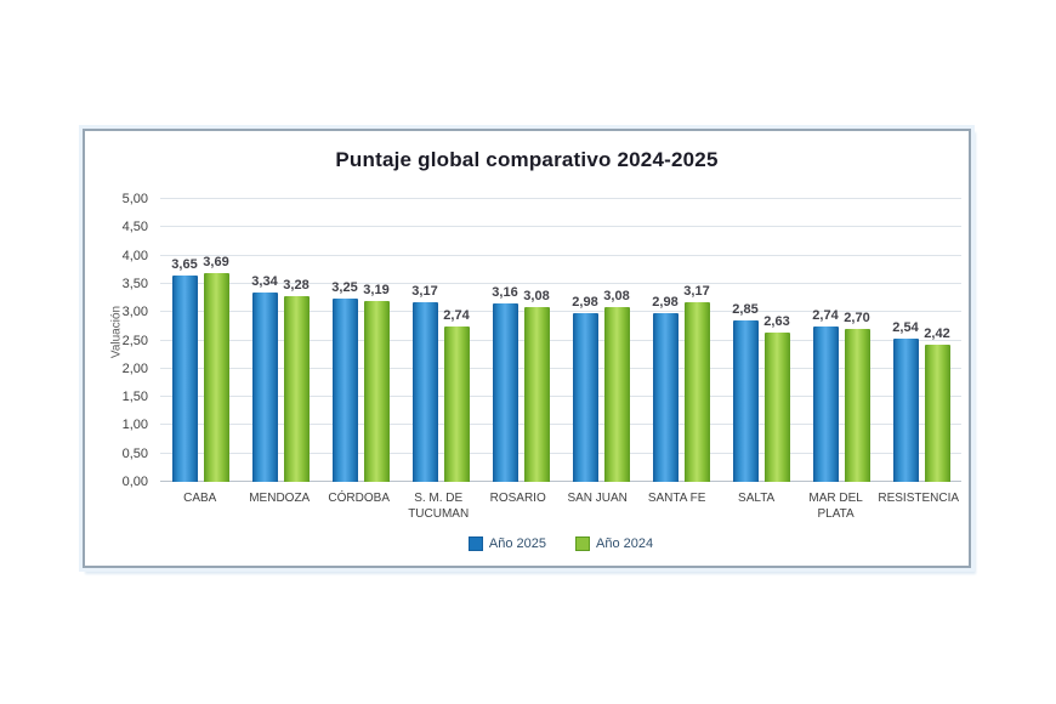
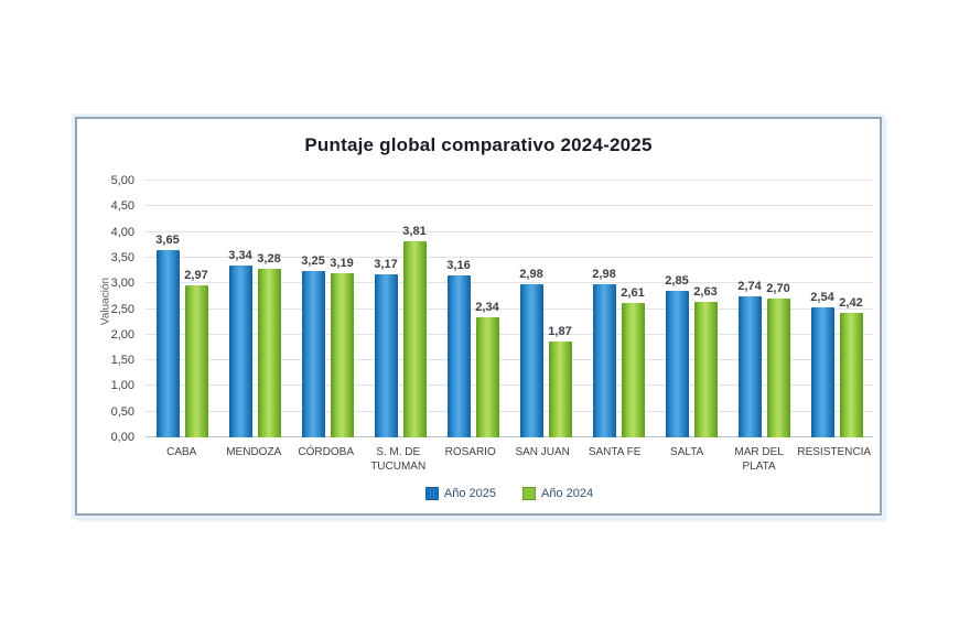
Año 2024/CABA: 3,69 -> 2,97
Año 2024/S. M. DE TUCUMAN: 2,74 -> 3,81
Año 2024/ROSARIO: 3,08 -> 2,34
Año 2024/SAN JUAN: 3,08 -> 1,87
Año 2024/SANTA FE: 3,17 -> 2,61
